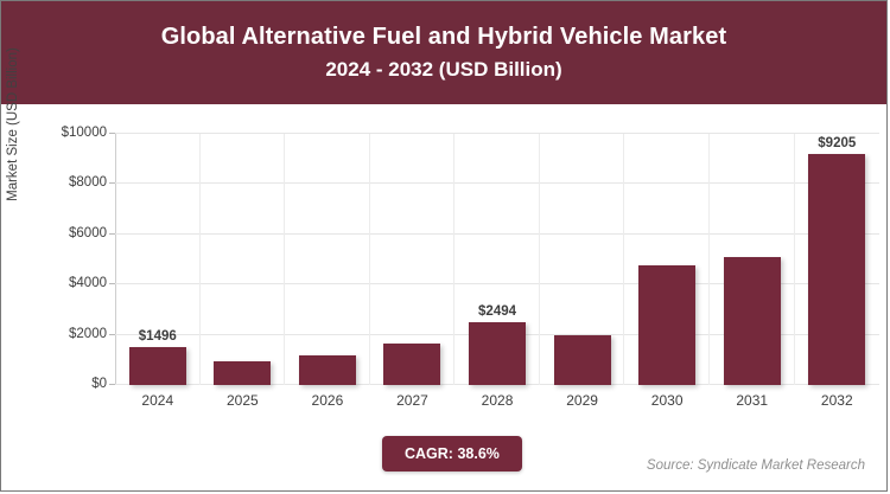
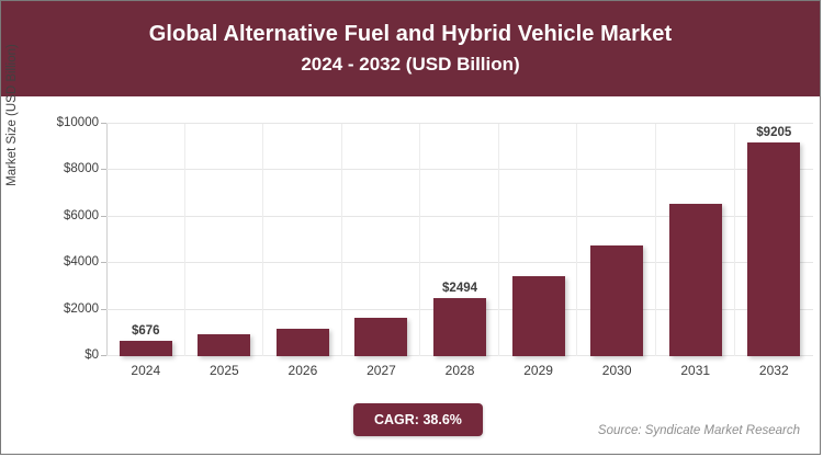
2024: $1496 -> $676
2029: $2000 -> $3400
2031: $5100 -> $6600
